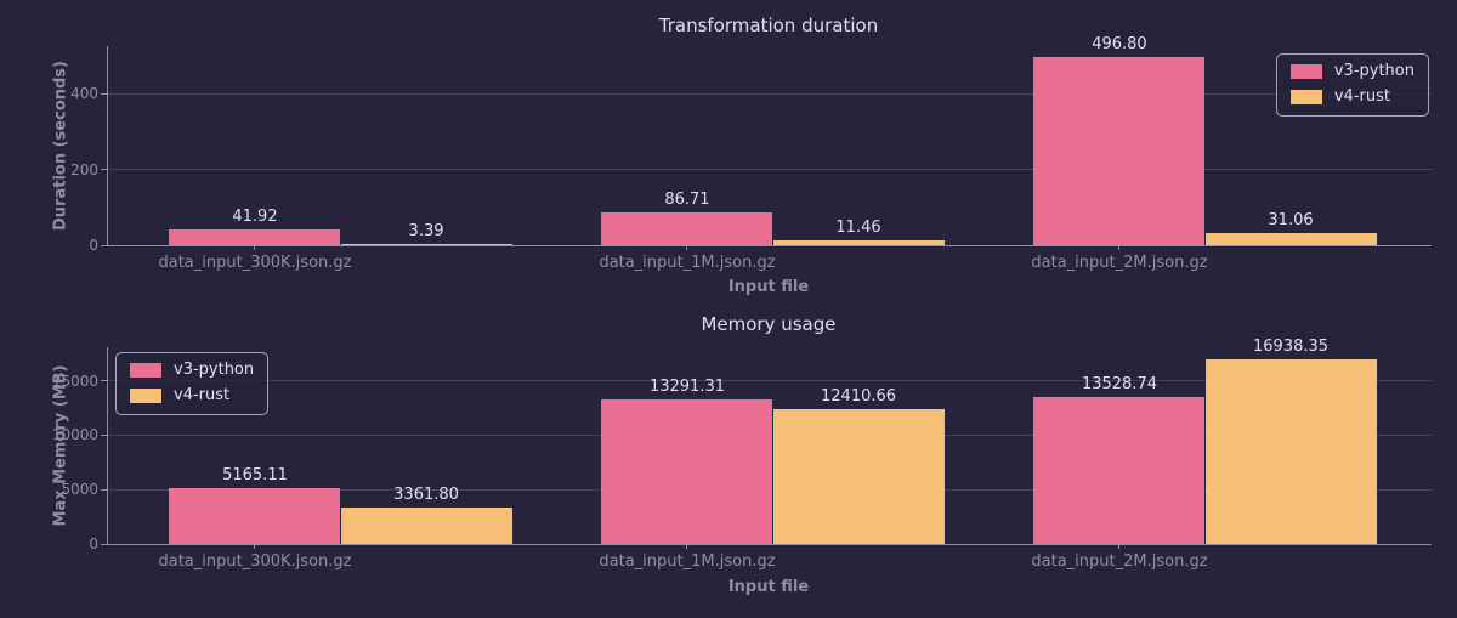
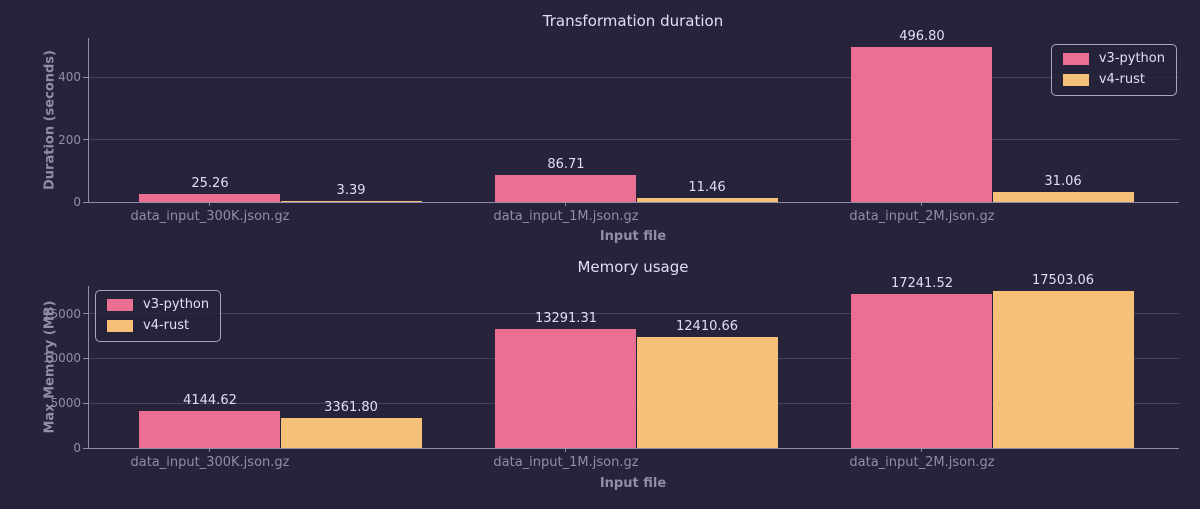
Transformation duration/v3-python/data_input_300K.json.gz: 41.92 -> 25.26
Memory usage/v3-python/data_input_300K.json.gz: 5165.11 -> 4144.62
Memory usage/v3-python/data_input_2M.json.gz: 13528.74 -> 17241.52
Memory usage/v4-rust/data_input_2M.json.gz: 16938.35 -> 17503.06
